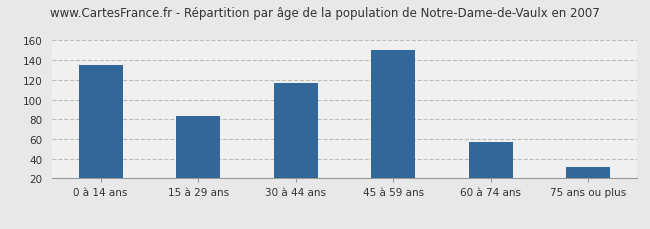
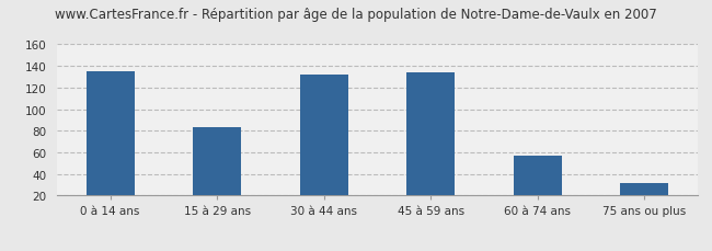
30 à 44 ans: 117 -> 132
45 à 59 ans: 150 -> 134
